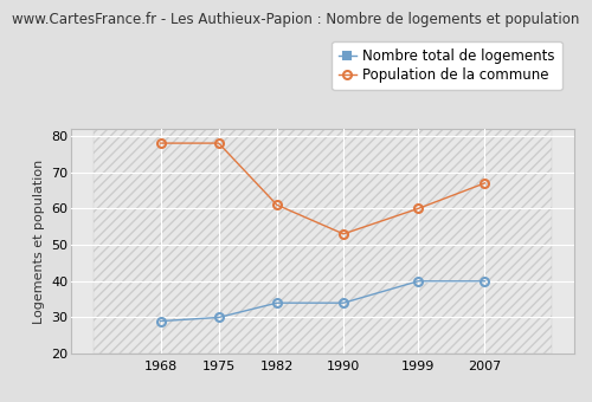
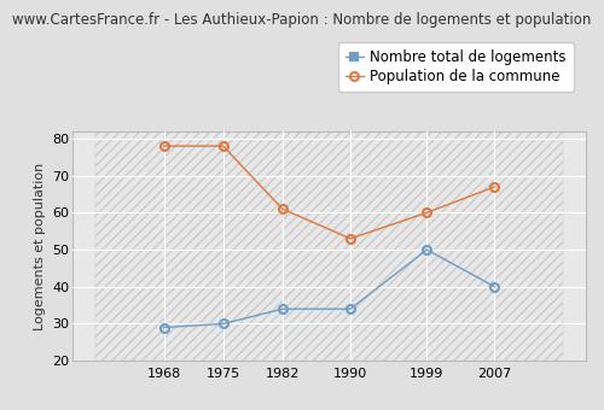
Nombre total de logements/1999: 40 -> 50
